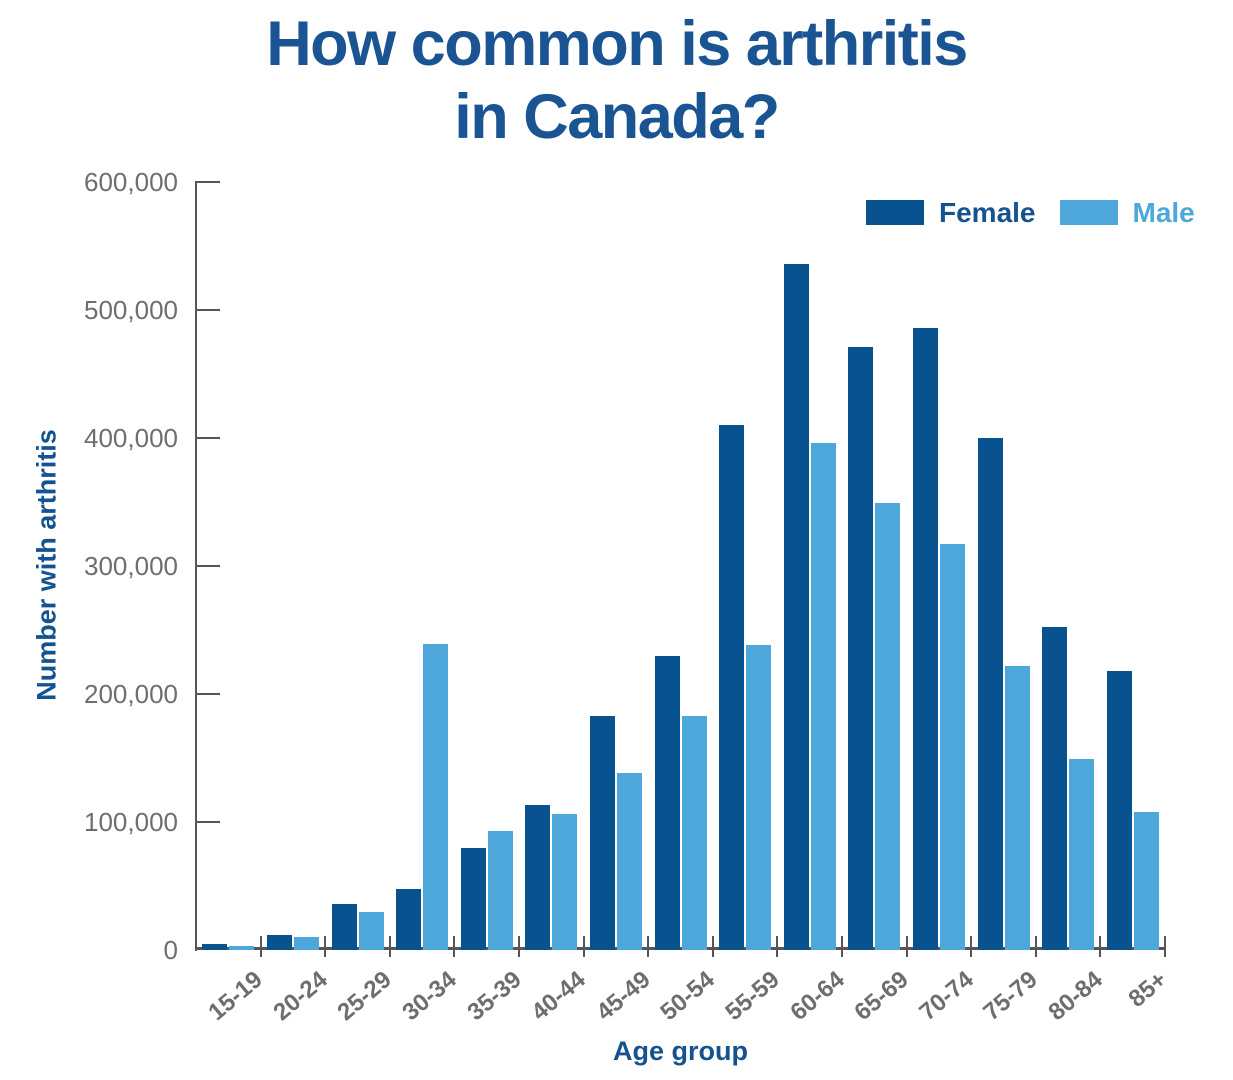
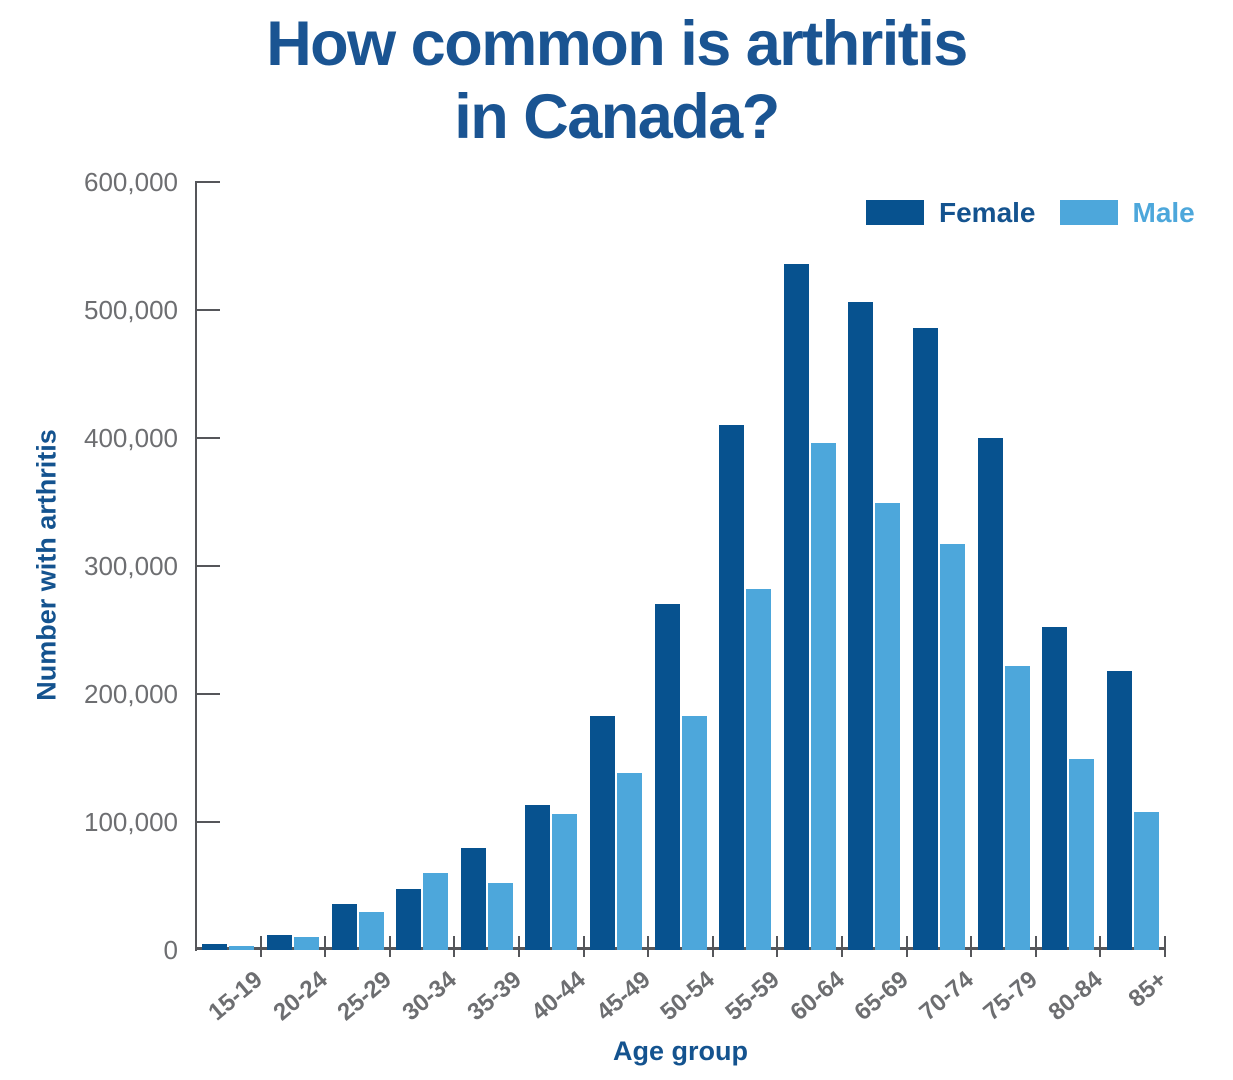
Male/30-34: 239000 -> 60000
Male/35-39: 93000 -> 52000
Female/50-54: 230000 -> 270000
Male/55-59: 238000 -> 282000
Female/65-69: 471000 -> 506000
